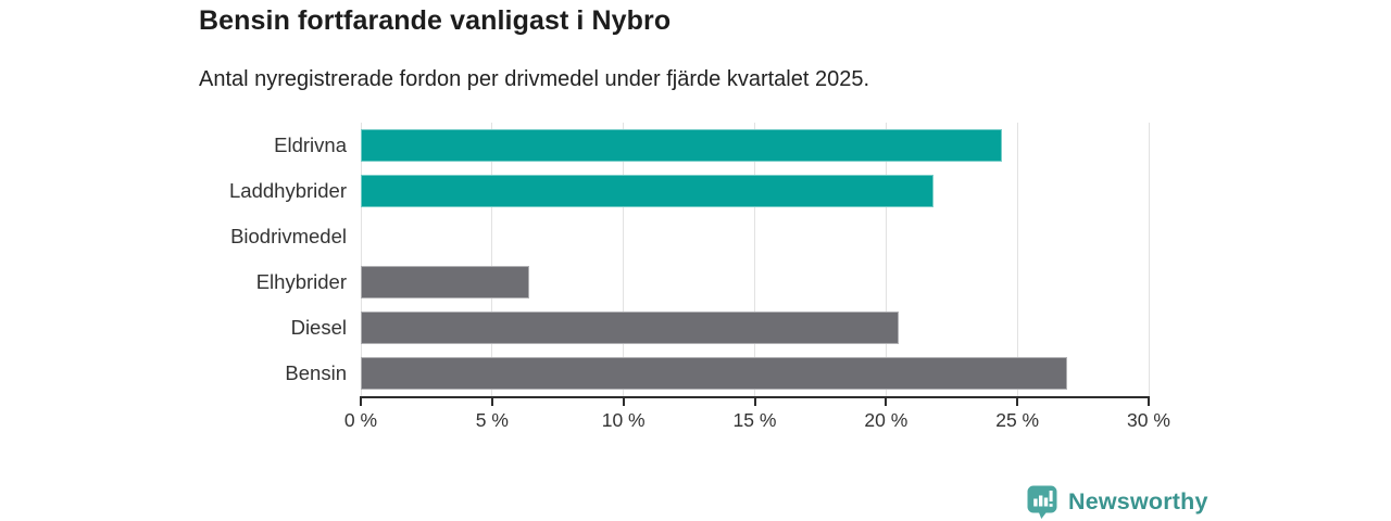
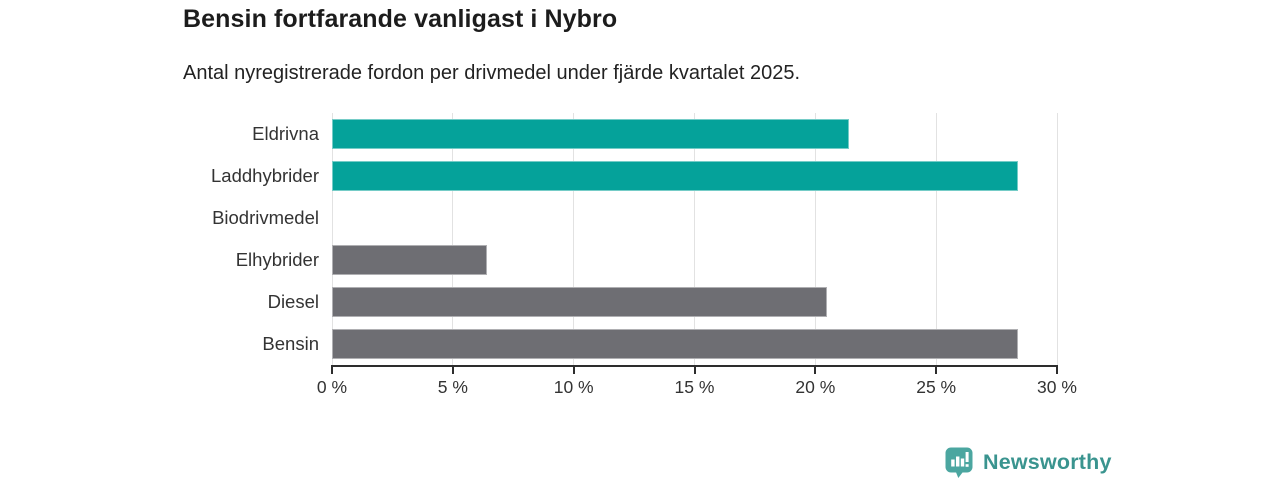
Eldrivna: 24.4% -> 21.4%
Laddhybrider: 21.8% -> 28.4%
Bensin: 26.9% -> 28.4%
